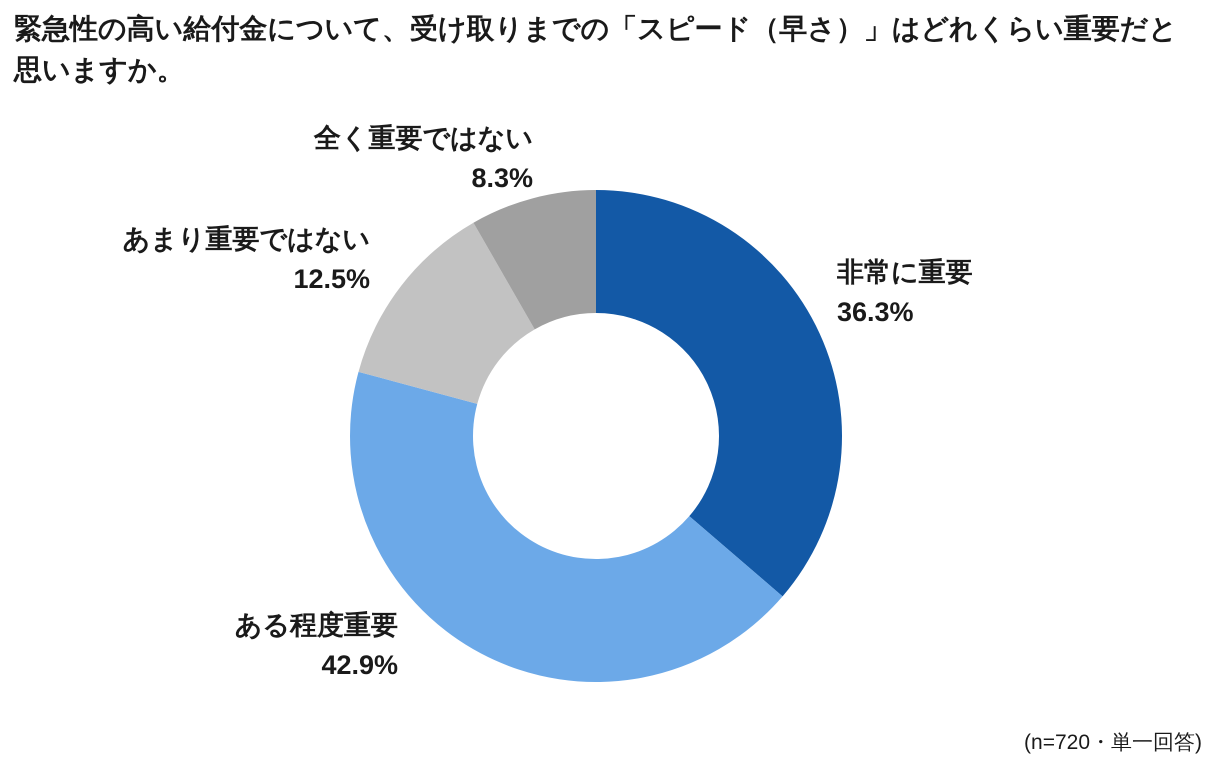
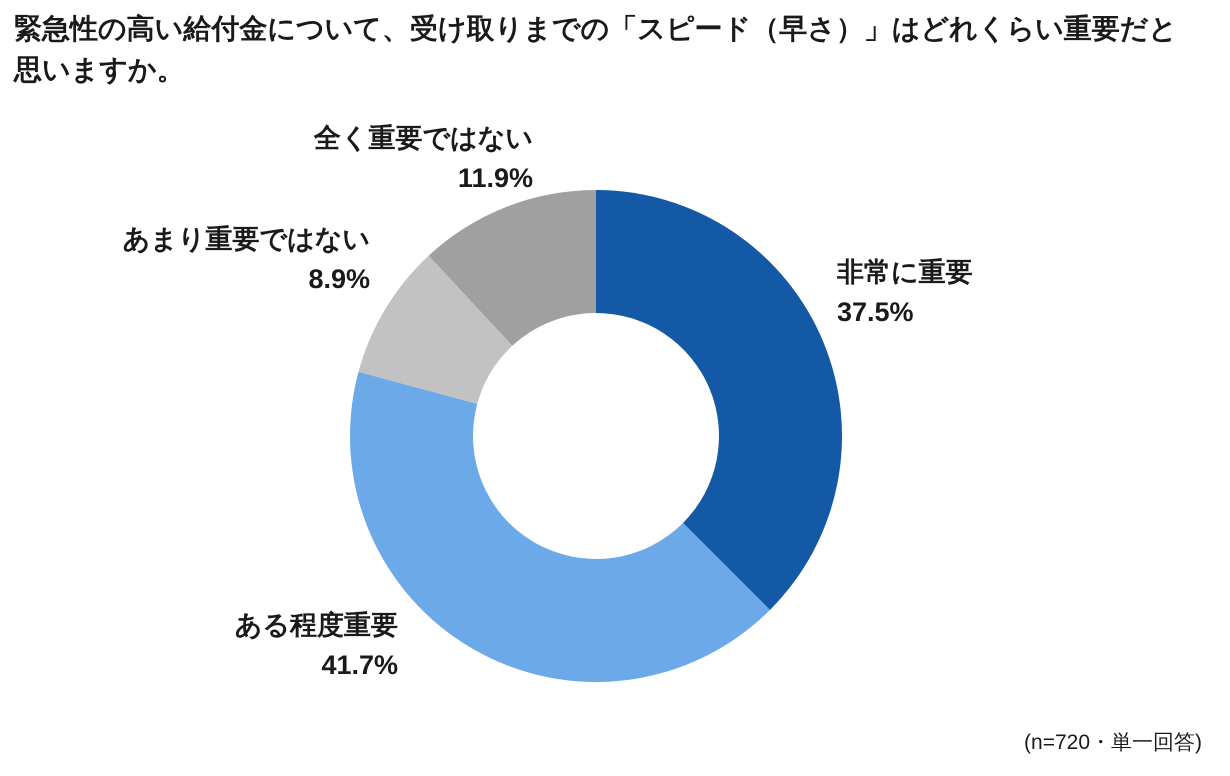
非常に重要: 36.3% -> 37.5%
ある程度重要: 42.9% -> 41.7%
あまり重要ではない: 12.5% -> 8.9%
全く重要ではない: 8.3% -> 11.9%
